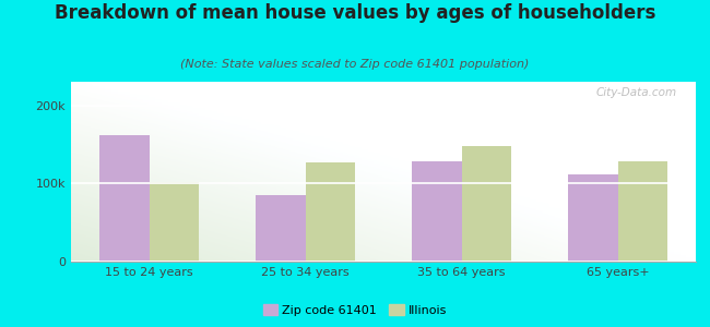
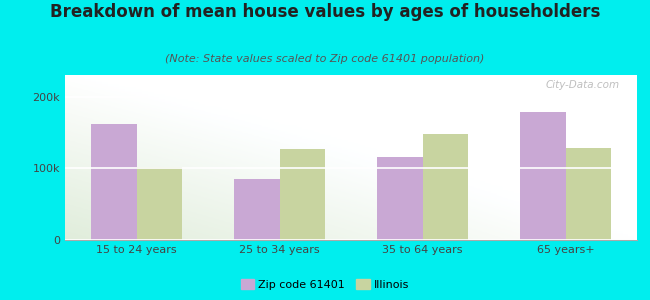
Zip code 61401/35 to 64 years: 128k -> 116k
Zip code 61401/65 years+: 112k -> 178k
